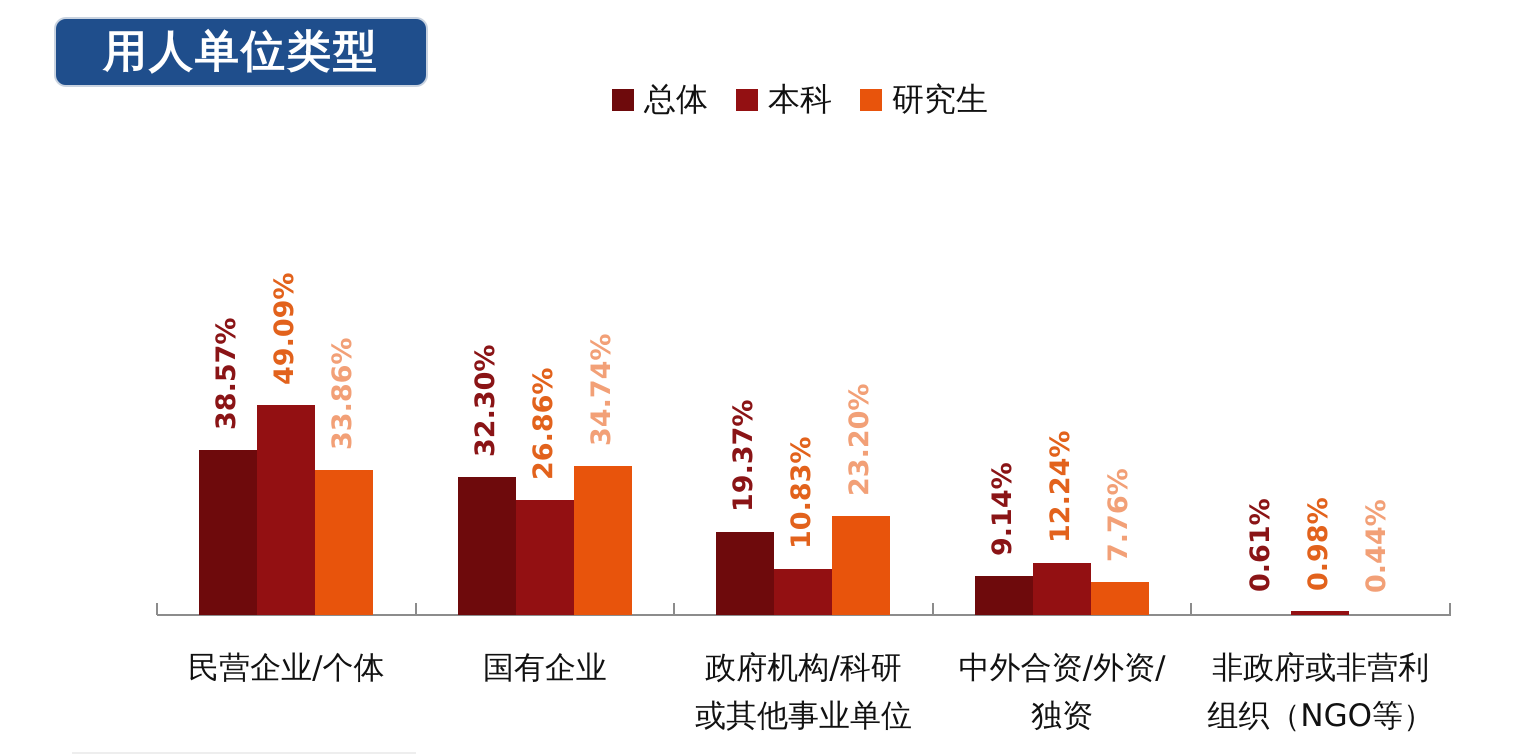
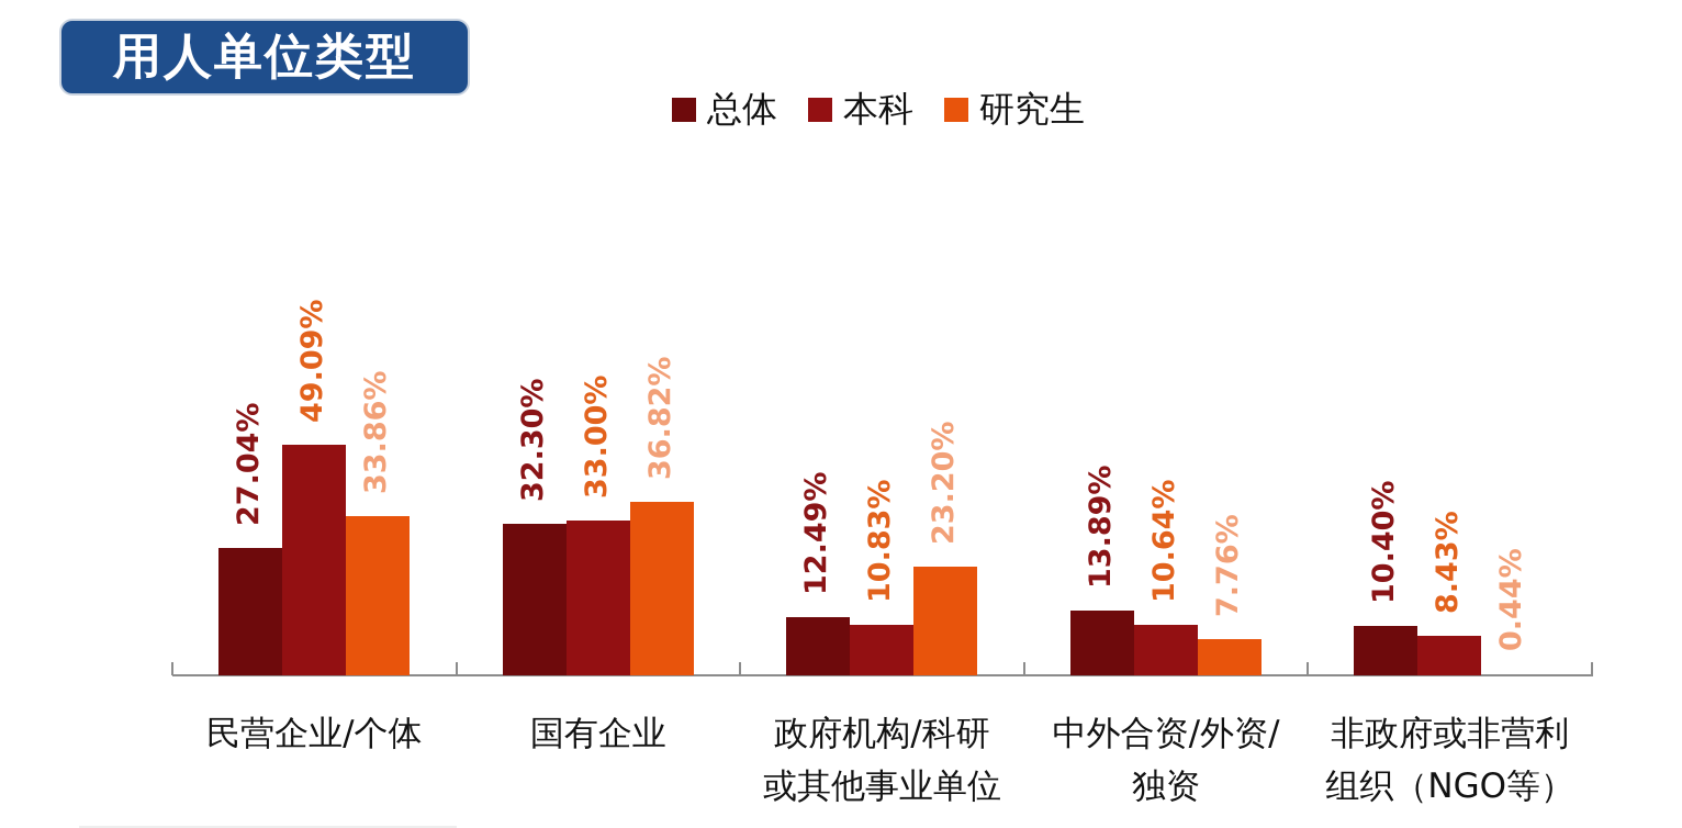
总体/民营企业/个体: 38.57% -> 27.04%
本科/国有企业: 26.86% -> 33.00%
研究生/国有企业: 34.74% -> 36.82%
总体/政府机构/科研或其他事业单位: 19.37% -> 12.49%
总体/中外合资/外资/独资: 9.14% -> 13.89%
本科/中外合资/外资/独资: 12.24% -> 10.64%
总体/非政府或非营利组织（NGO等）: 0.61% -> 10.40%
本科/非政府或非营利组织（NGO等）: 0.98% -> 8.43%
